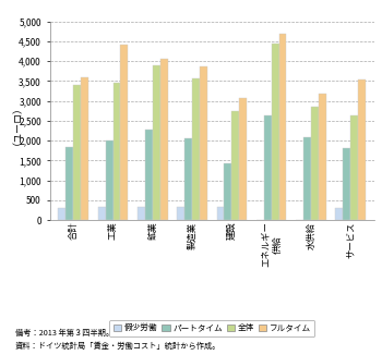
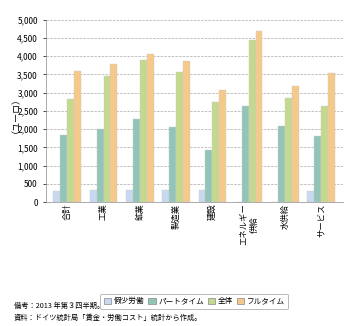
全体/合計: 3,400 -> 2,820
フルタイム/工業: 4,400 -> 3,780
